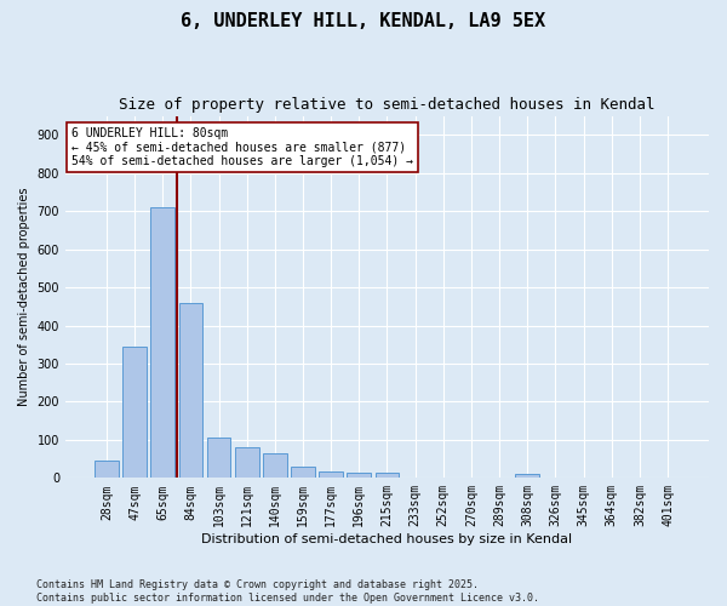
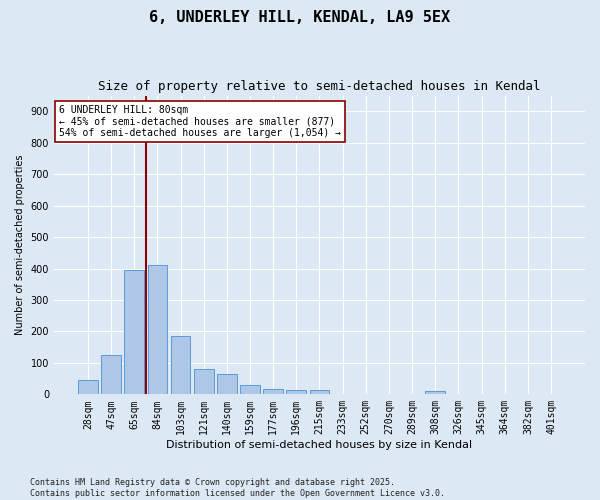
47sqm: 345 -> 125
65sqm: 710 -> 395
84sqm: 460 -> 410
103sqm: 105 -> 185
